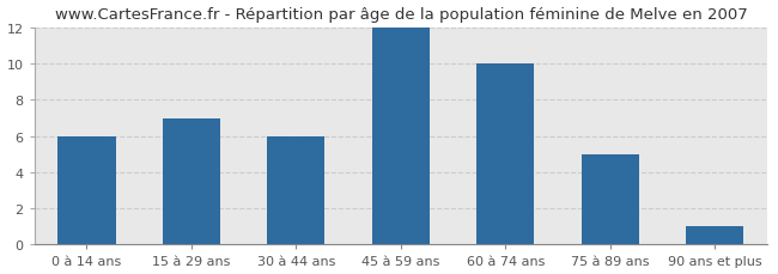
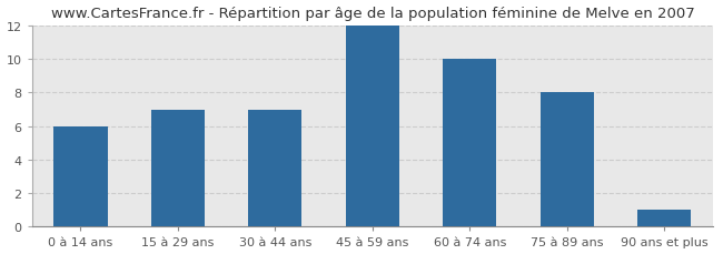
30 à 44 ans: 6 -> 7
75 à 89 ans: 5 -> 8
